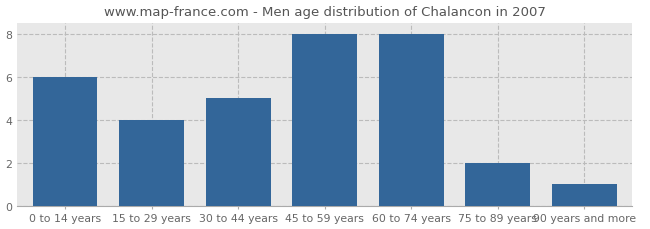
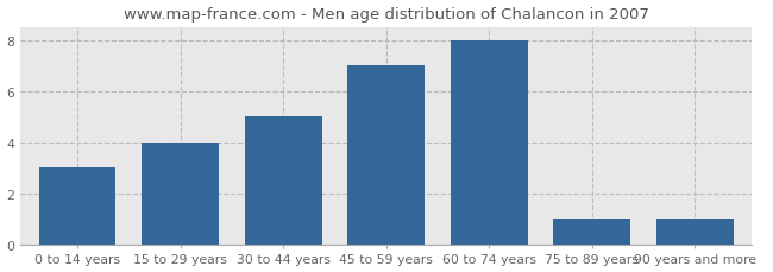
0 to 14 years: 6 -> 3
45 to 59 years: 8 -> 7
75 to 89 years: 2 -> 1
